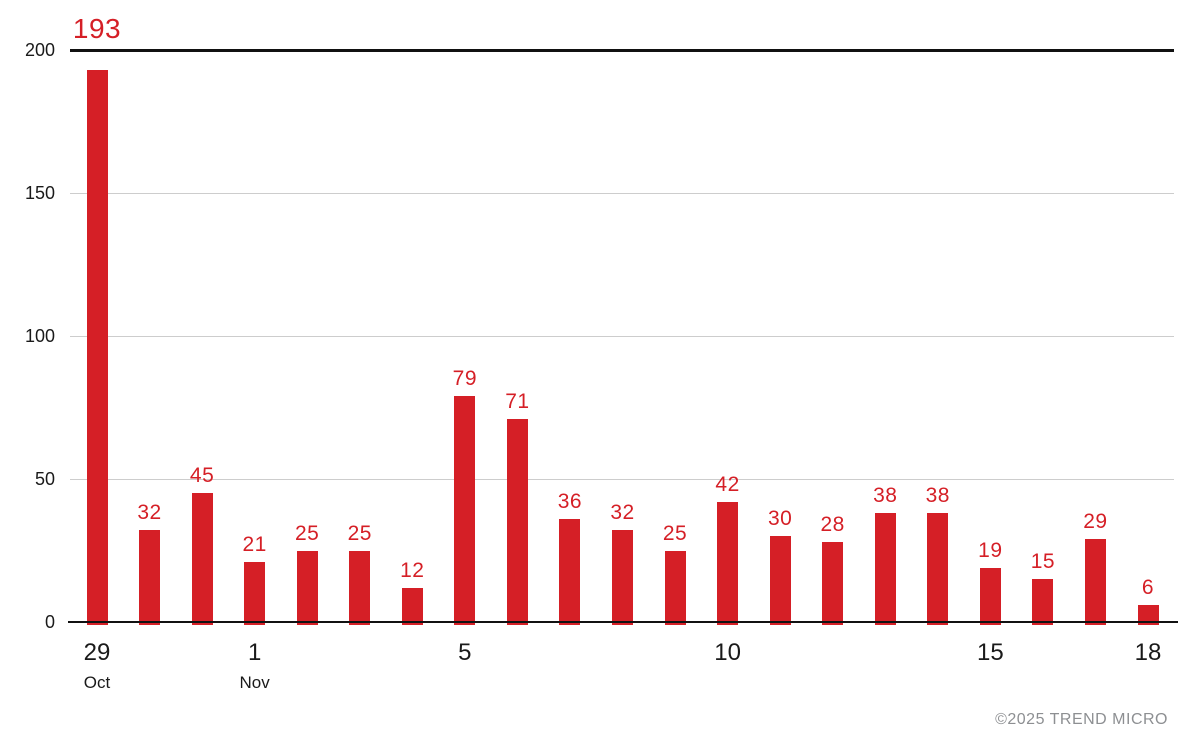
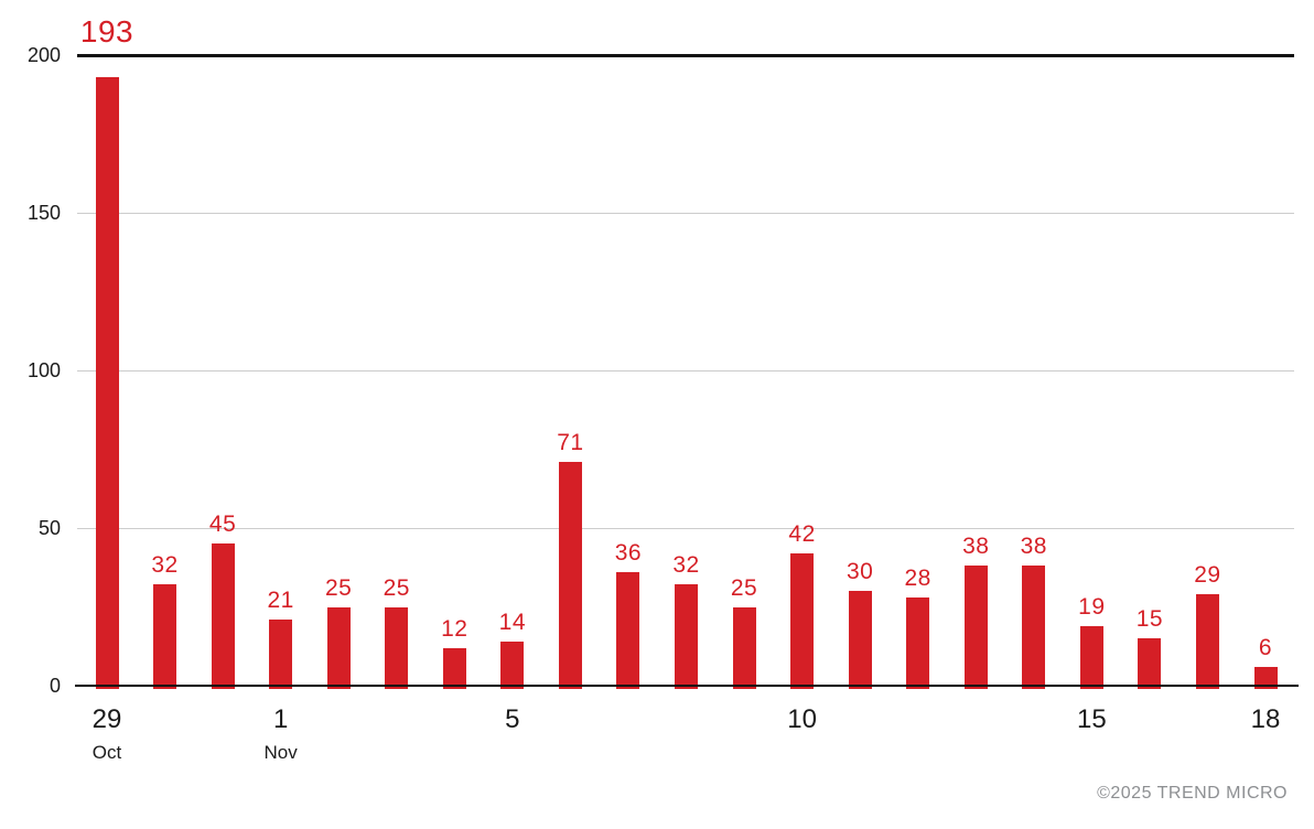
Nov 5: 79 -> 14
